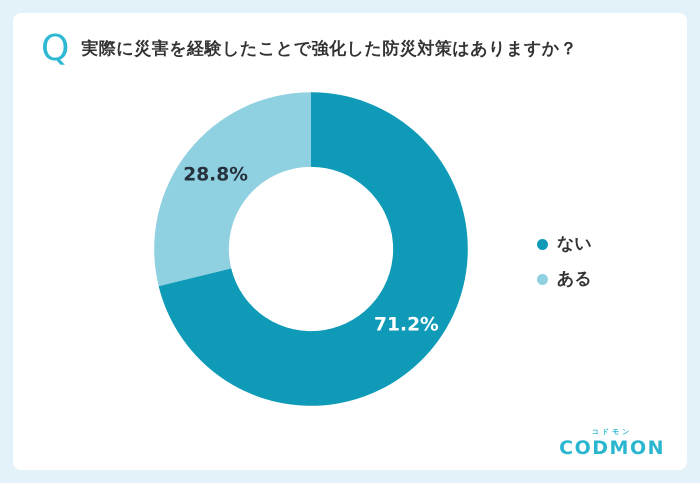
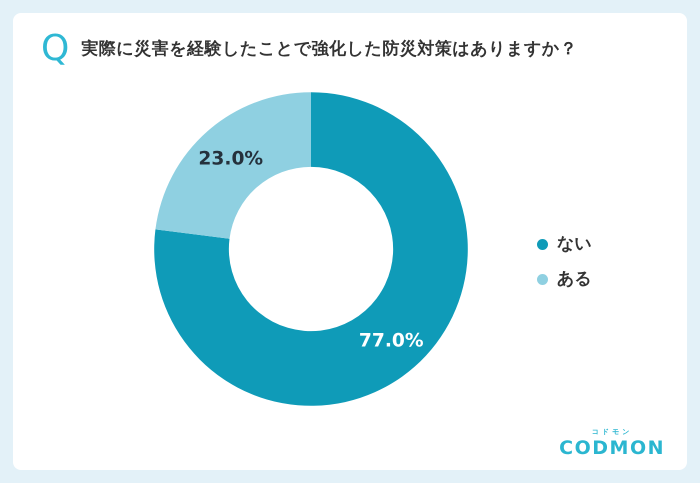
ない: 71.2% -> 77.0%
ある: 28.8% -> 23.0%
